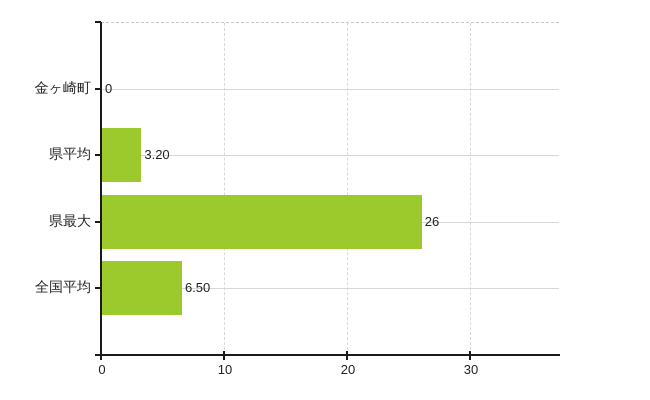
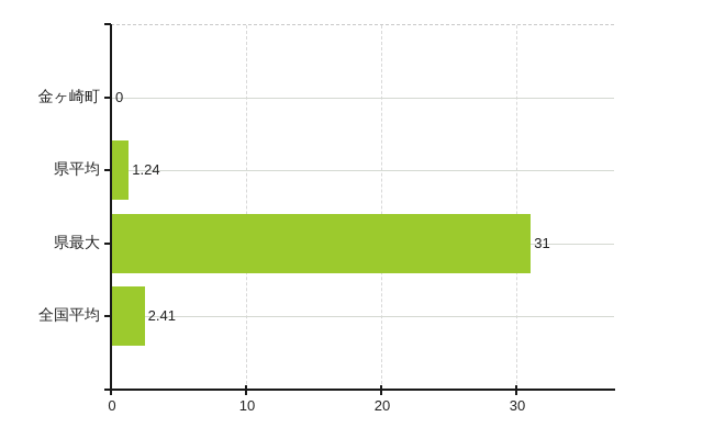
県平均: 3.20 -> 1.24
県最大: 26 -> 31
全国平均: 6.50 -> 2.41
